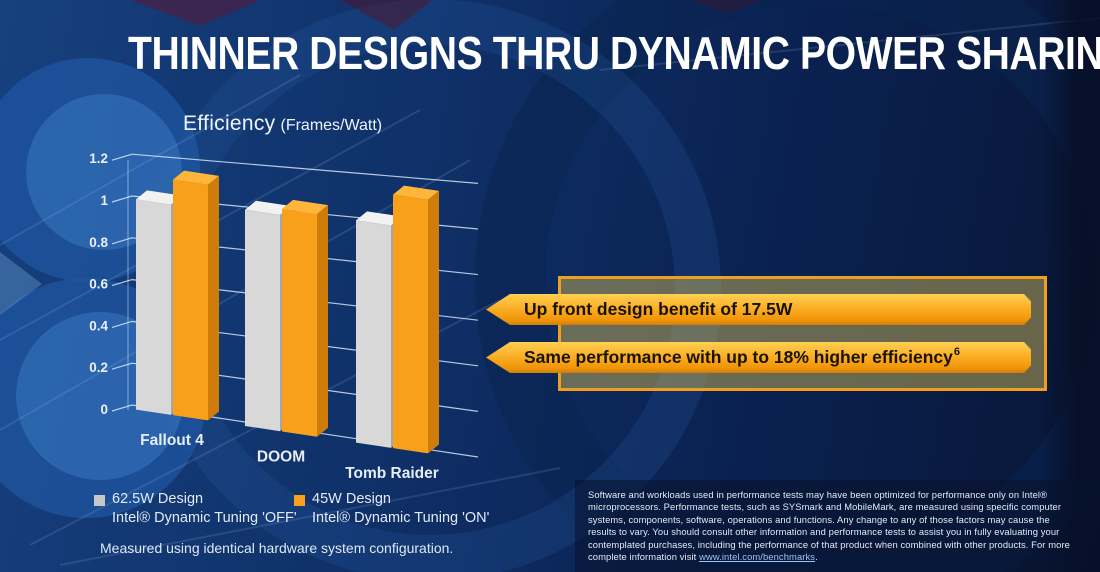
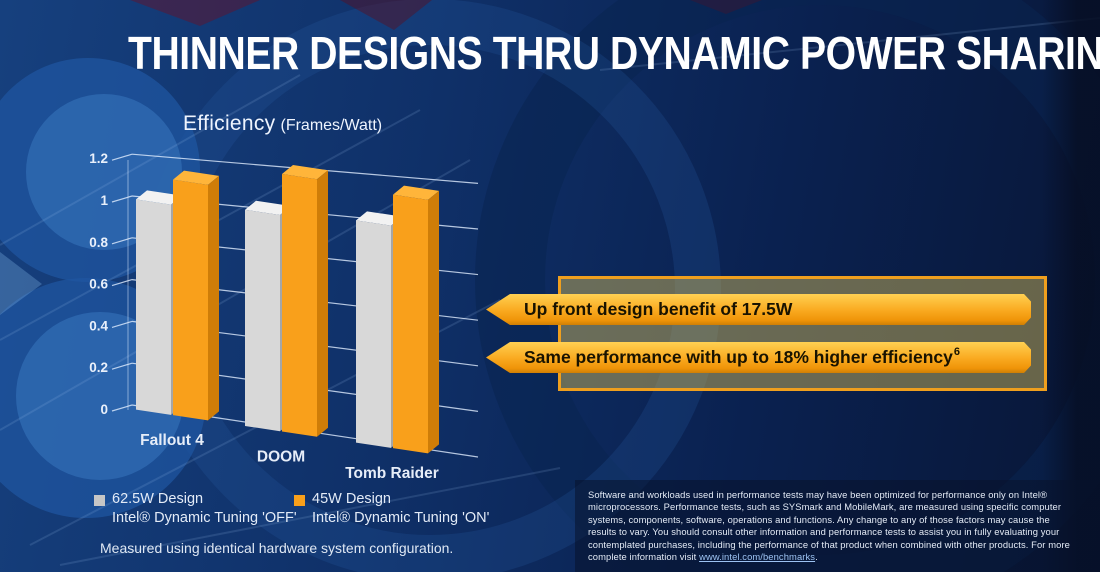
45W Design Intel® Dynamic Tuning 'ON'/DOOM: 1.02 -> 1.18
